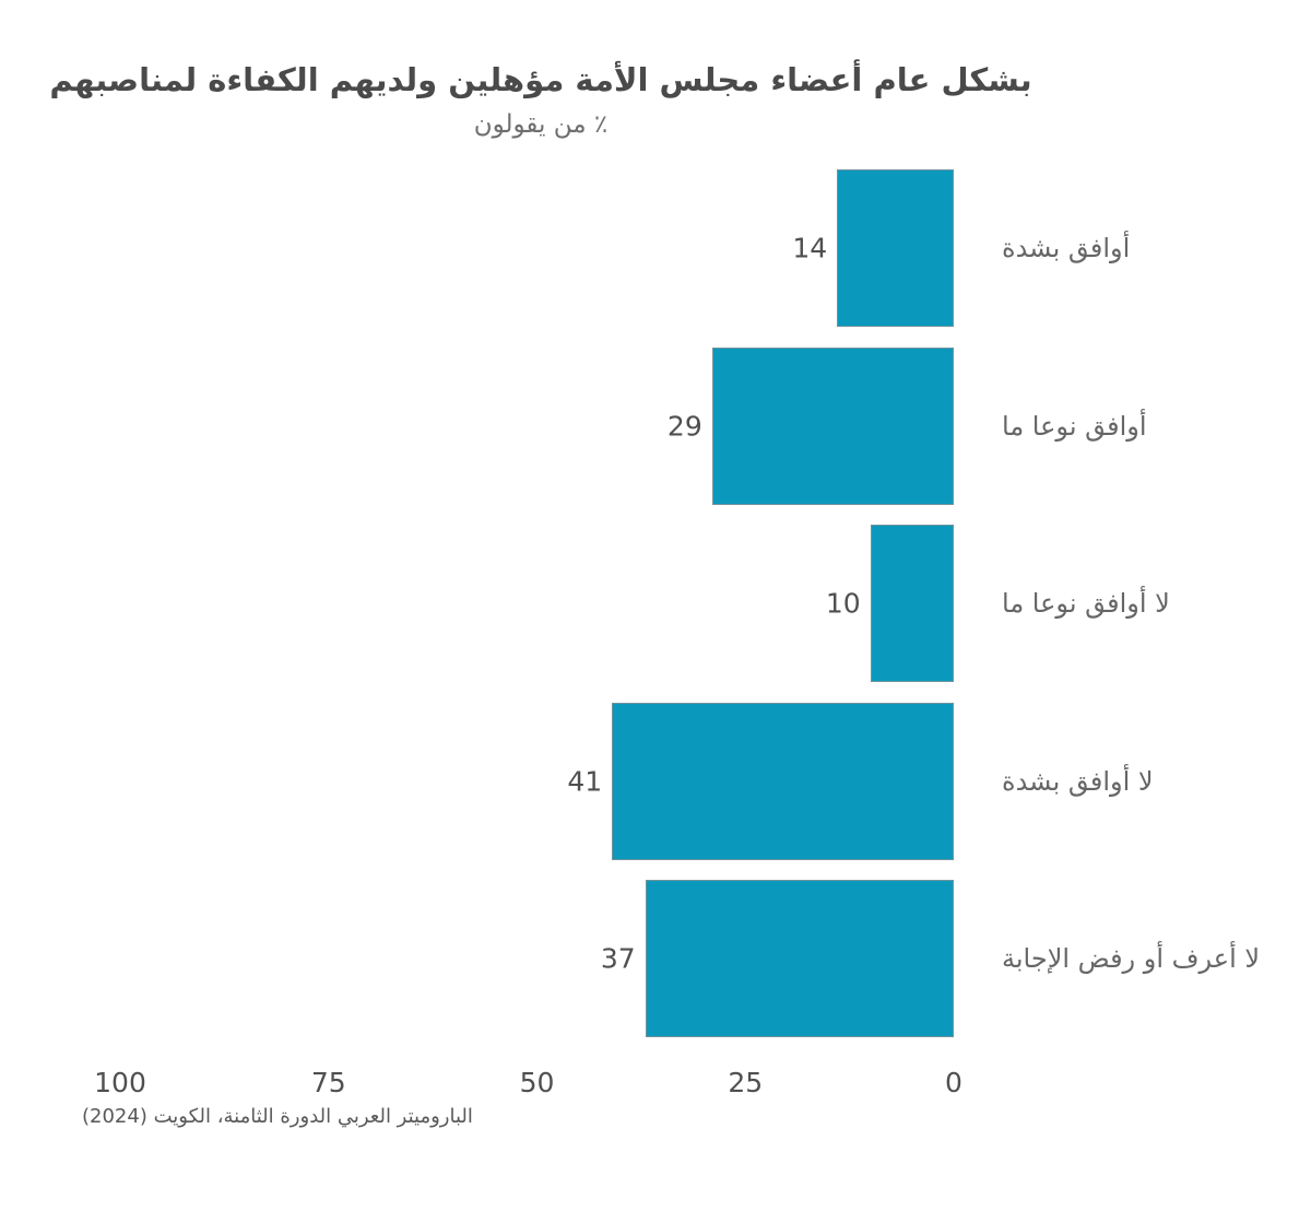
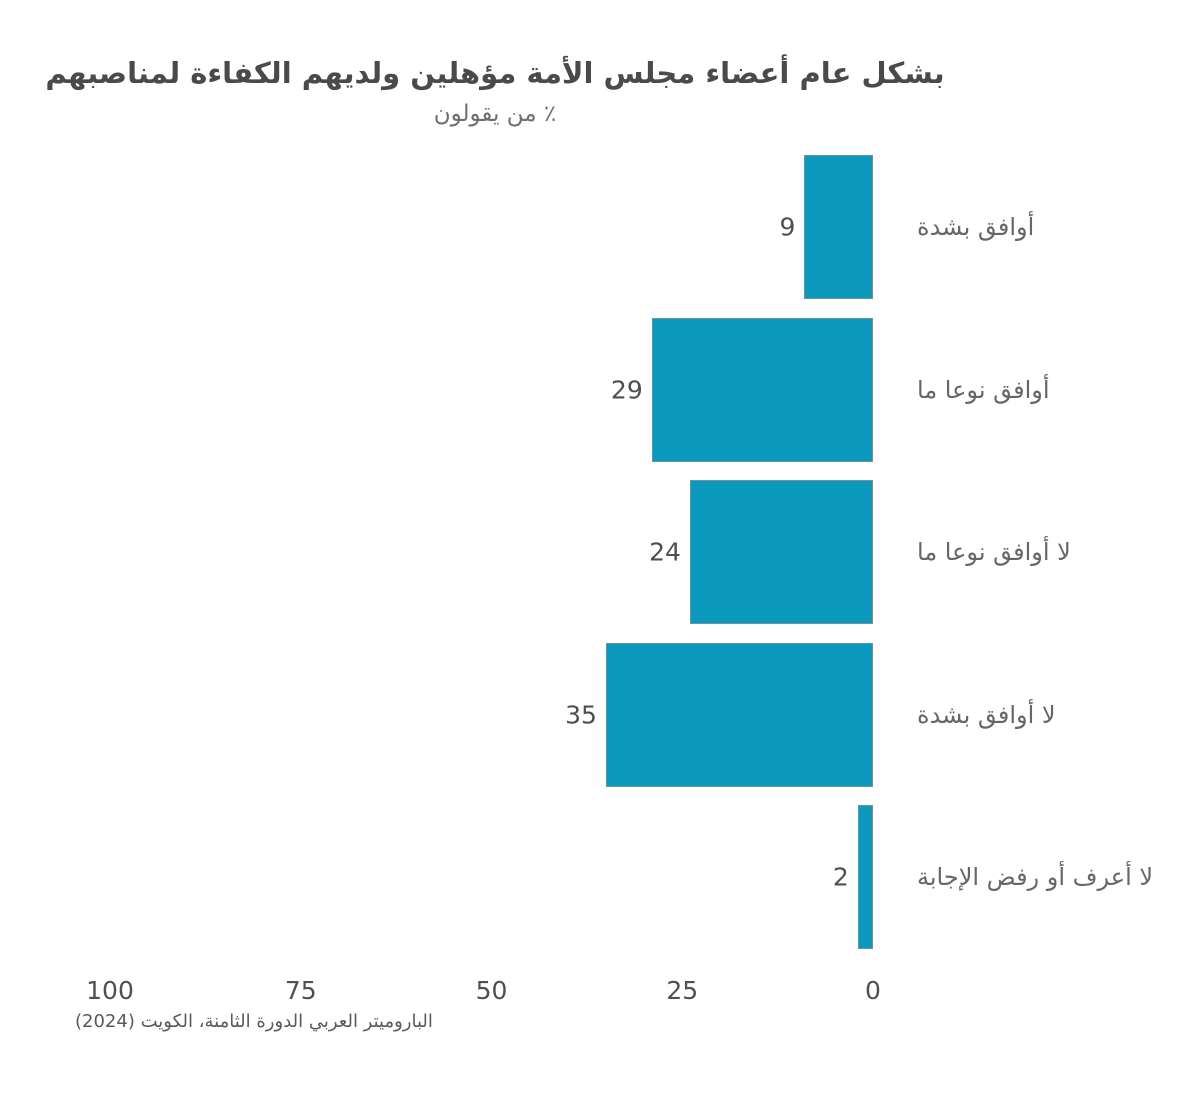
أوافق بشدة: 14 -> 9
لا أوافق نوعا ما: 10 -> 24
لا أوافق بشدة: 41 -> 35
لا أعرف أو رفض الإجابة: 37 -> 2
